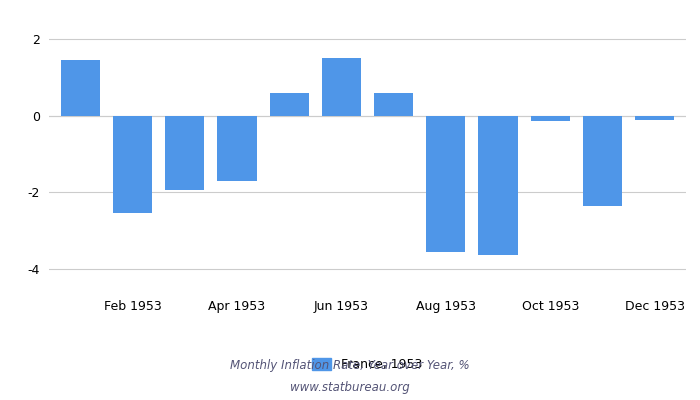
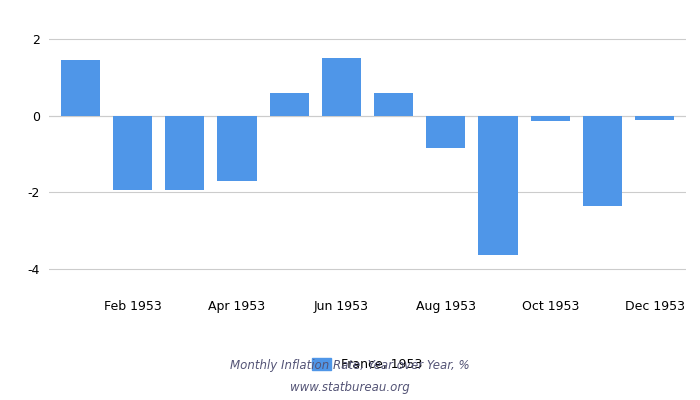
Feb 1953: -2.55 -> -1.95
Aug 1953: -3.55 -> -0.85
